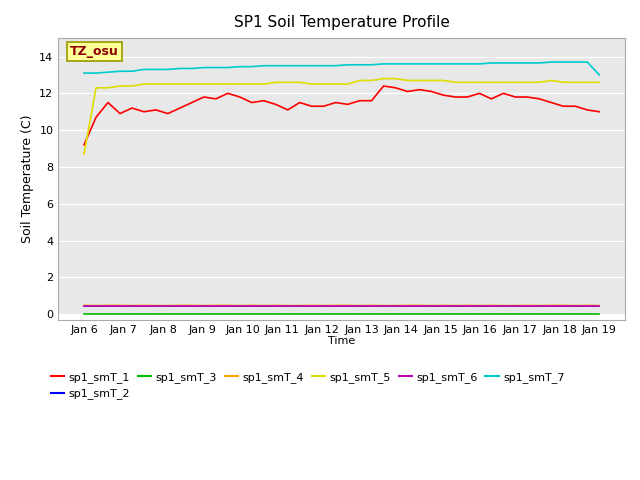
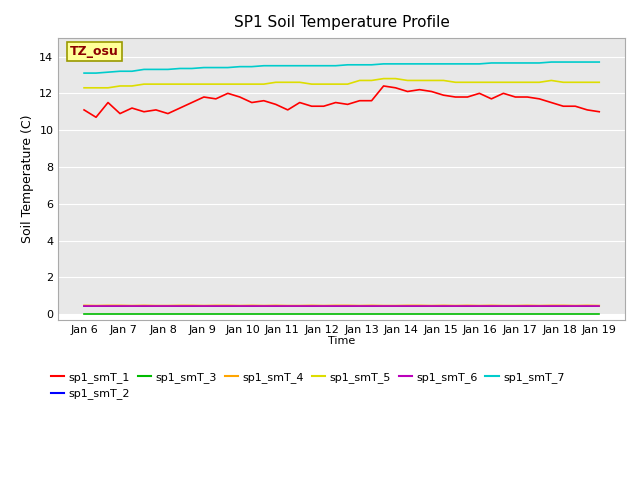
sp1_smT_1/Jan 6: 9.2 -> 11.1
sp1_smT_5/Jan 6: 8.7 -> 12.3
sp1_smT_7/Jan 19: 13.0 -> 13.7
